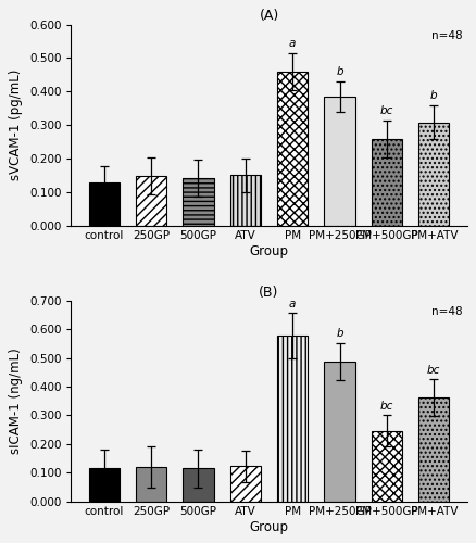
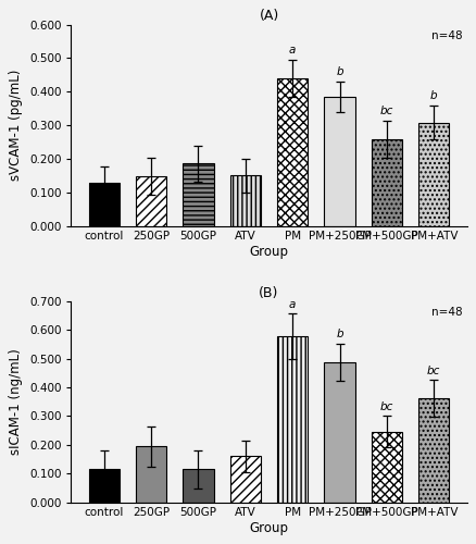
(A)/500GP: 0.140 -> 0.185
(A)/PM: 0.460 -> 0.440
(B)/250GP: 0.120 -> 0.195
(B)/ATV: 0.122 -> 0.160
